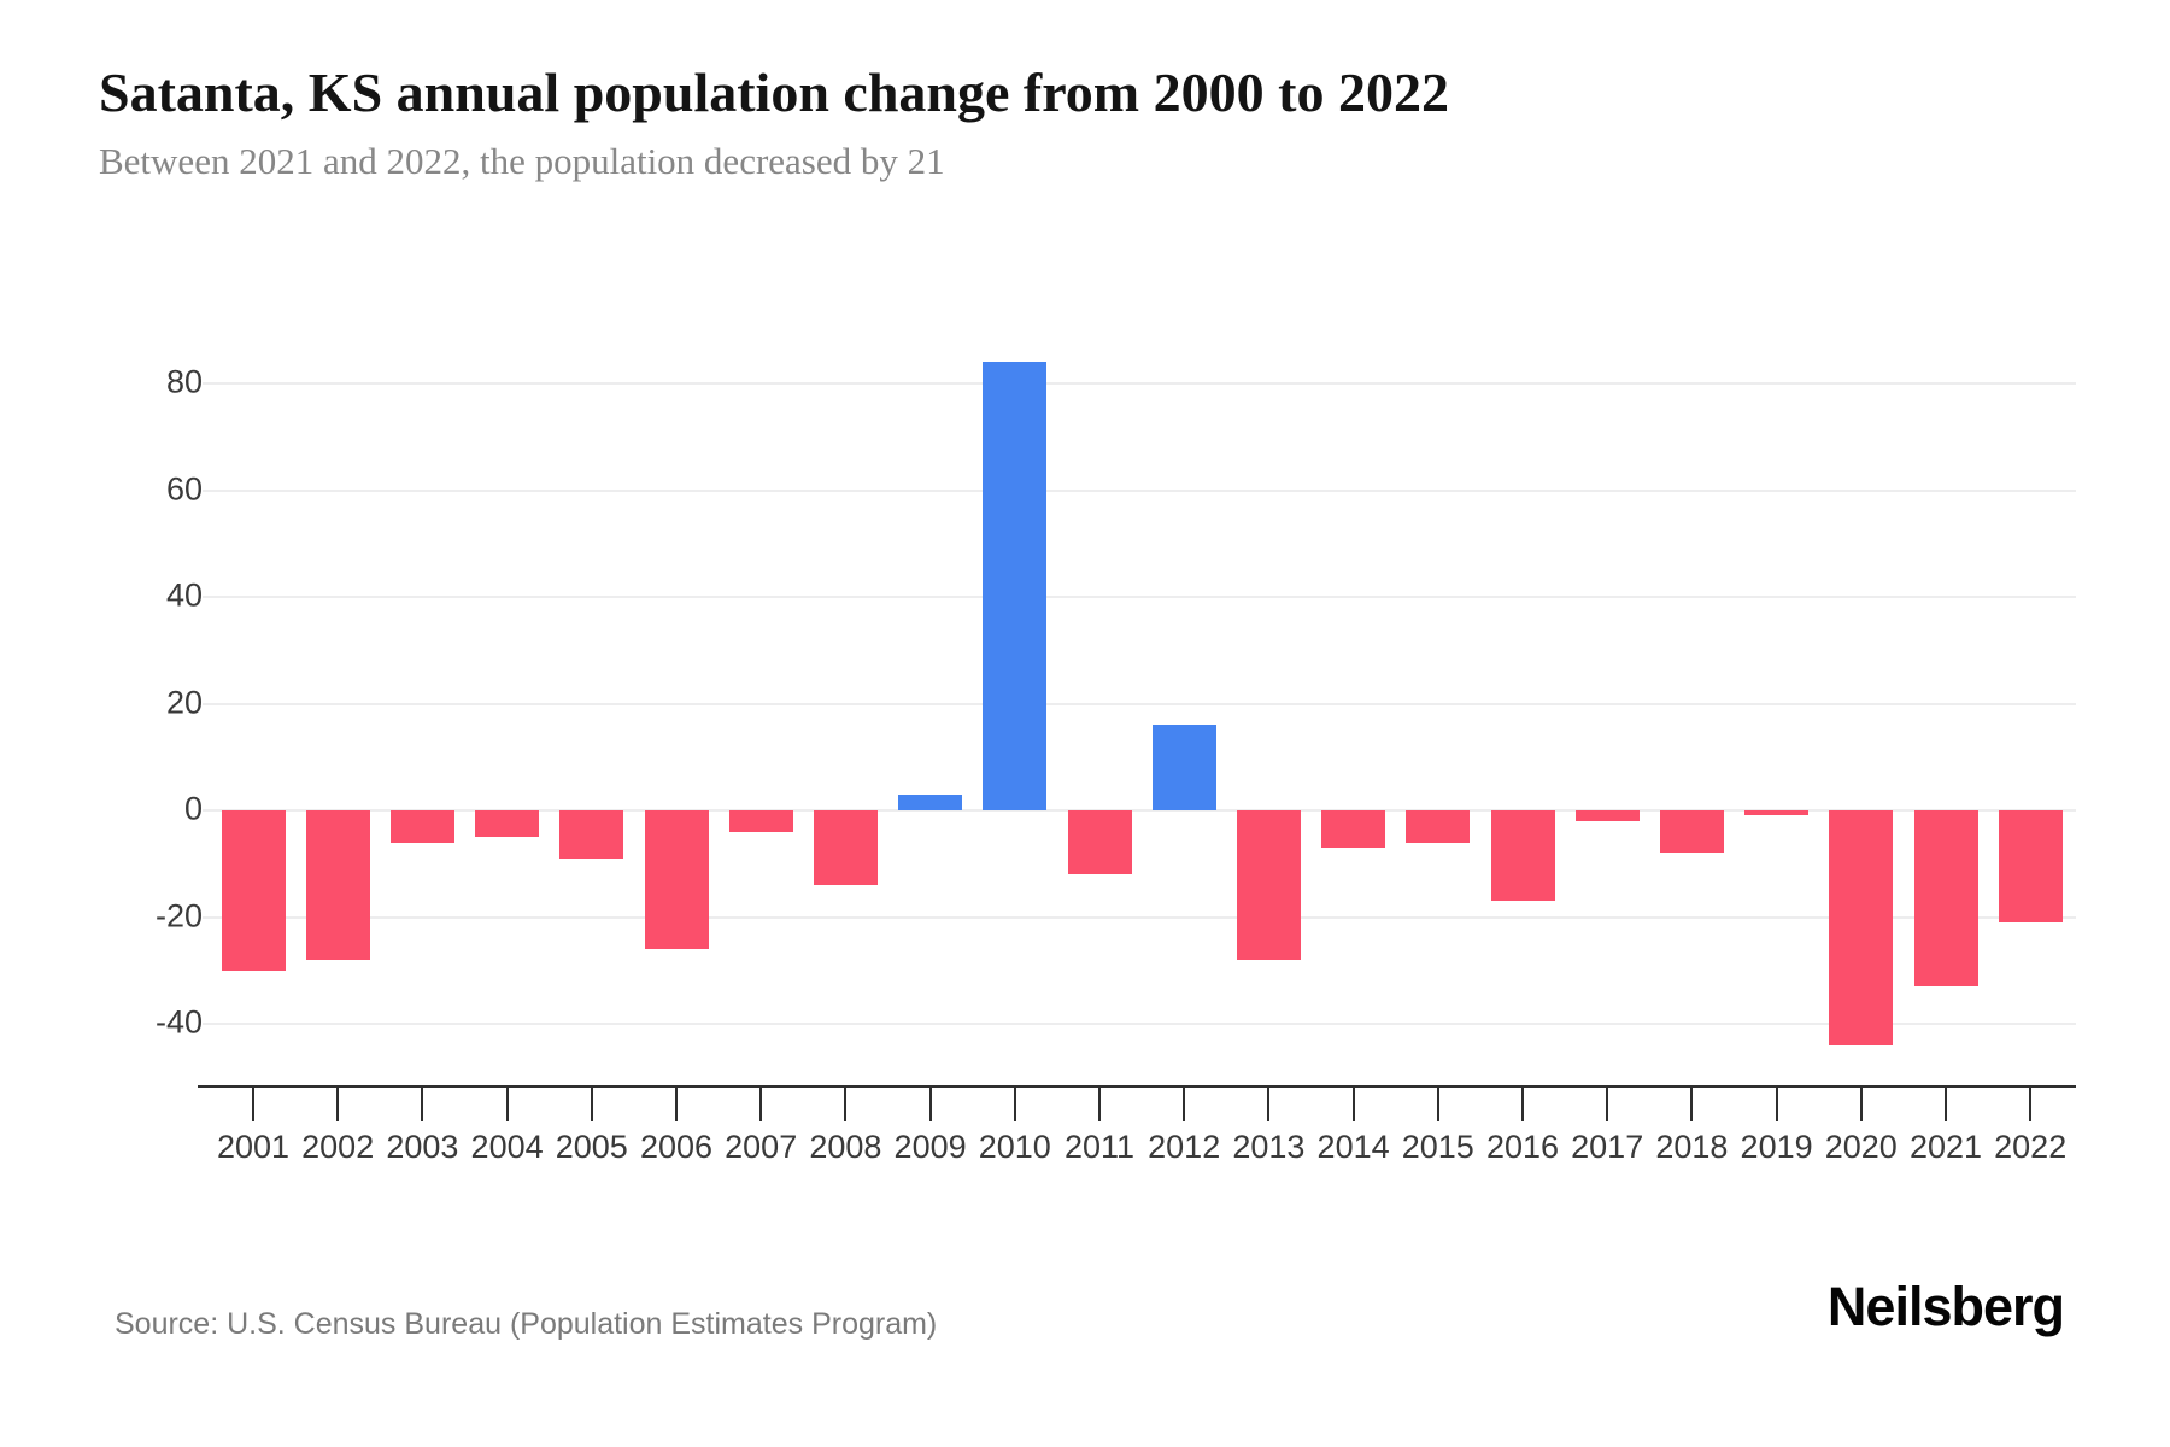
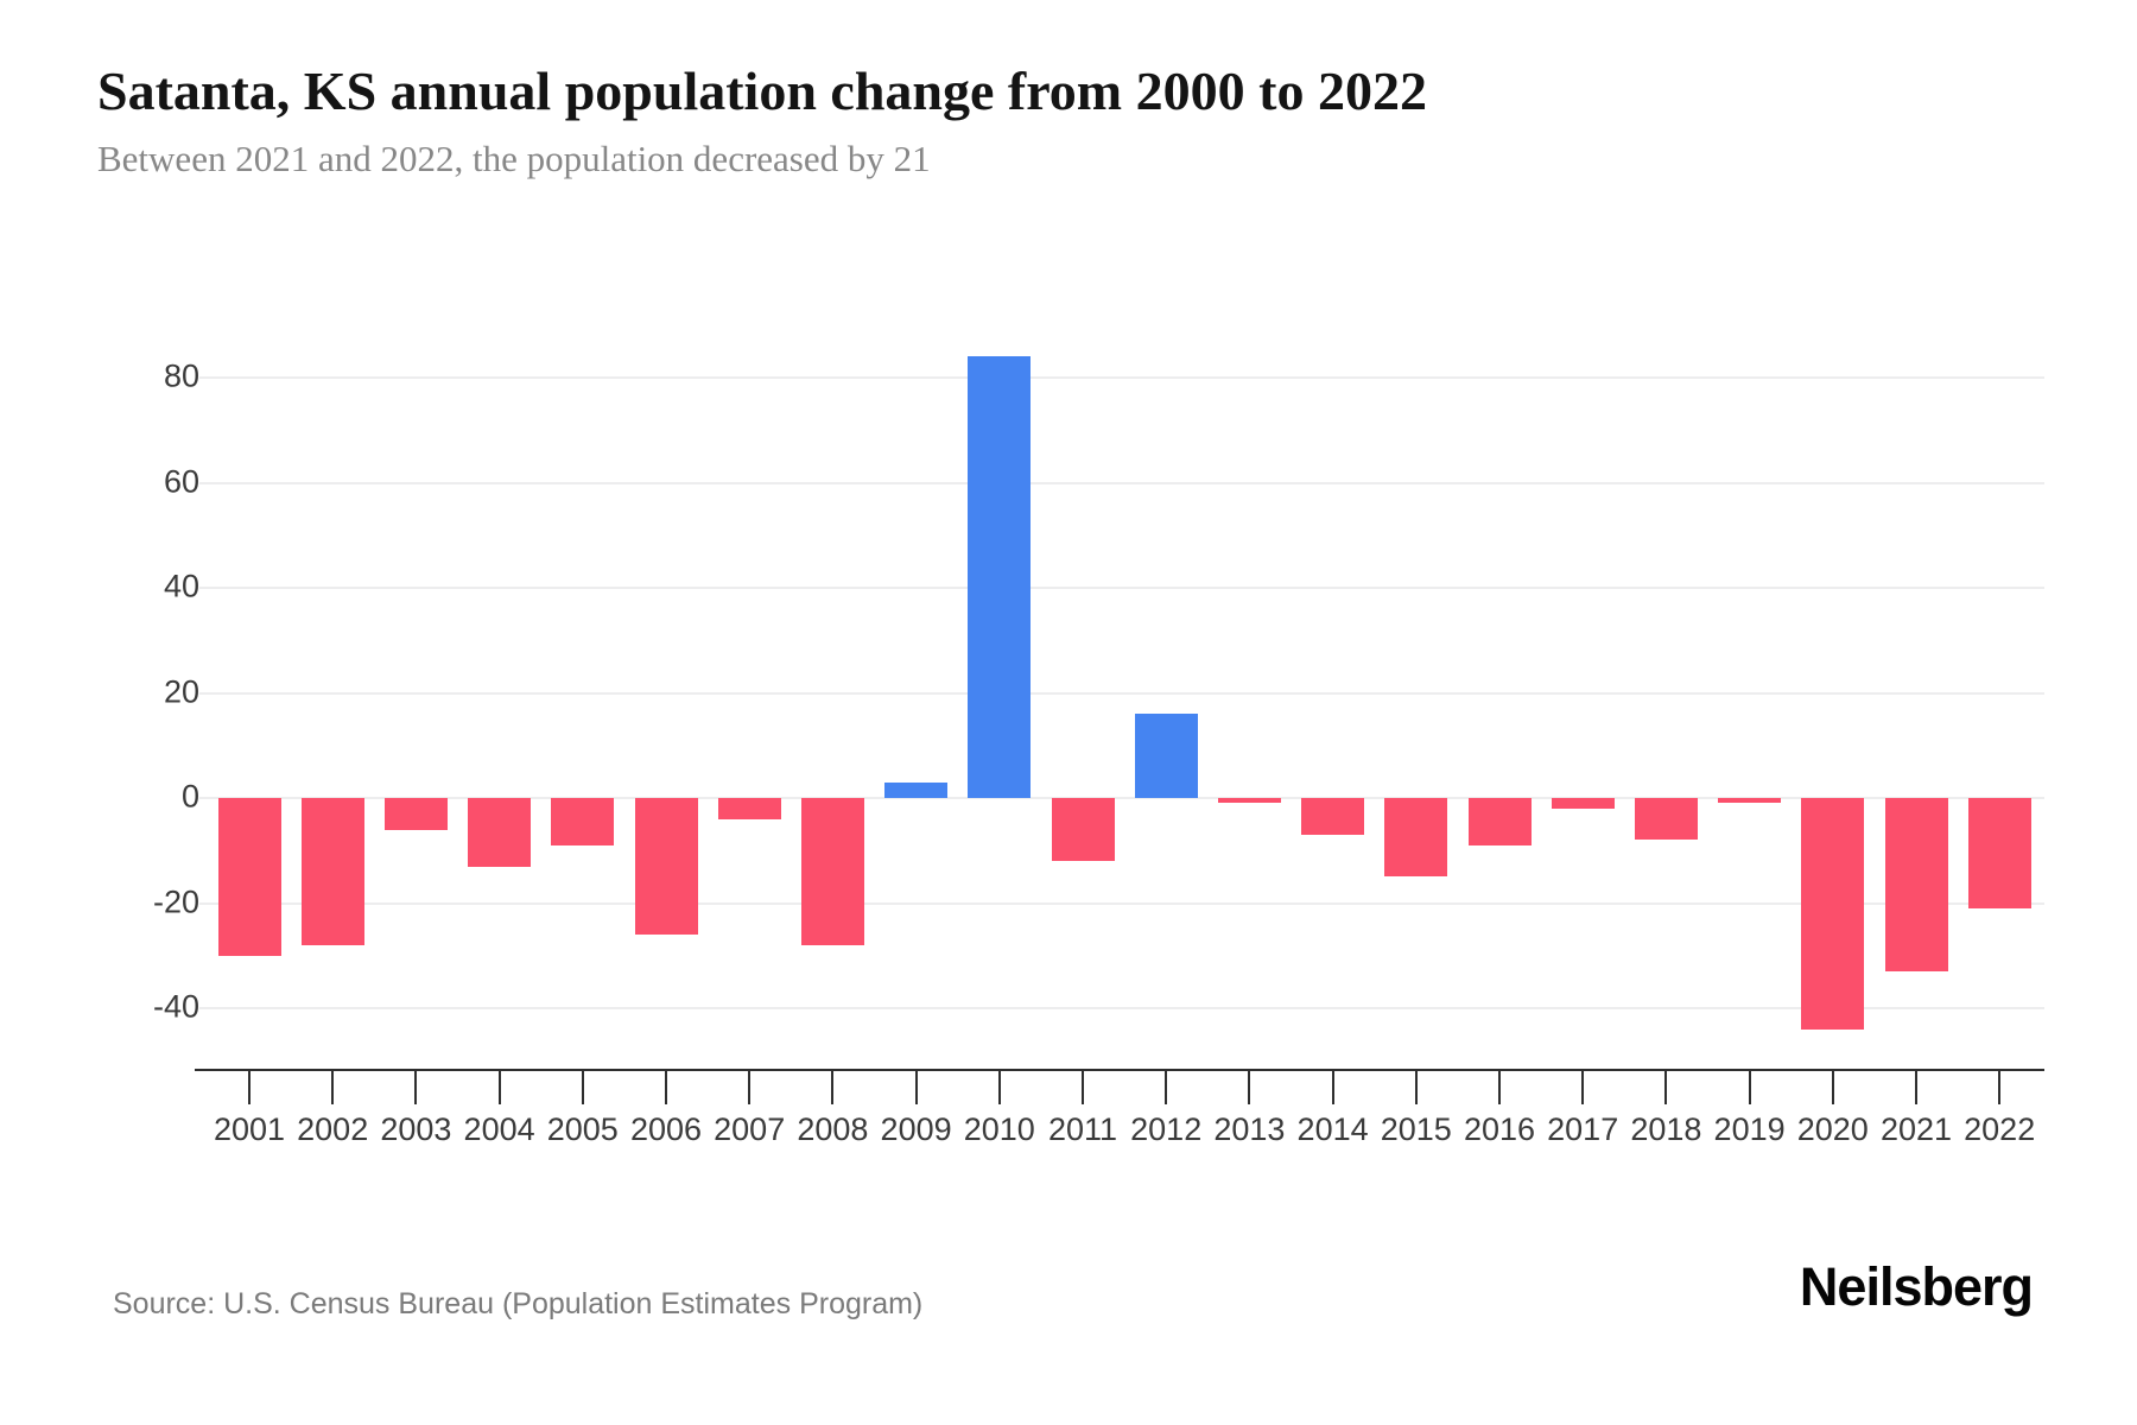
2004: -5 -> -13
2008: -14 -> -28
2013: -28 -> -1
2015: -6 -> -15
2016: -17 -> -9
